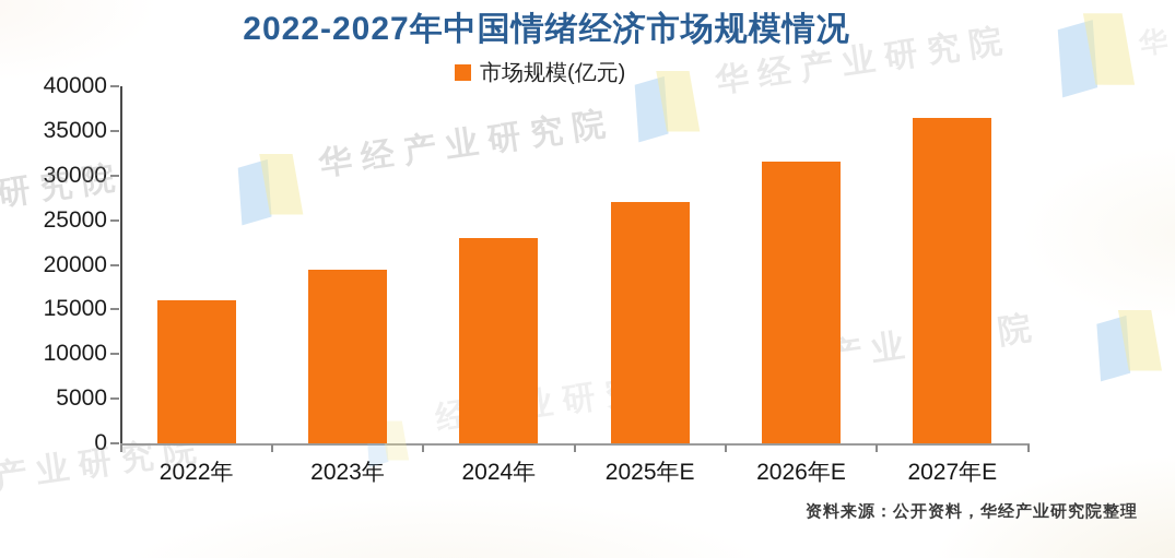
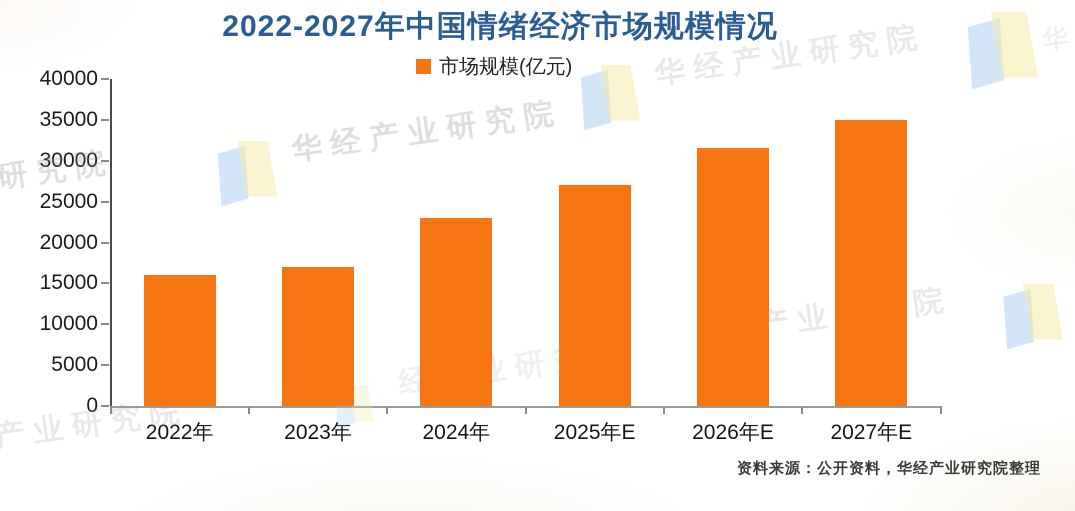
2023年: 19000 -> 17000
2027年E: 36000 -> 35000
